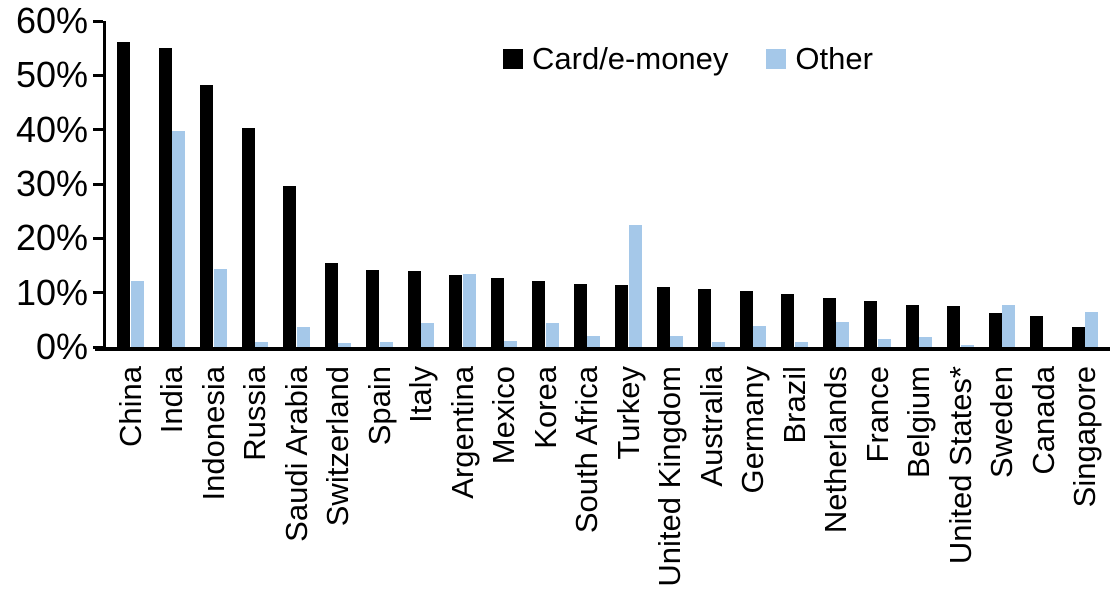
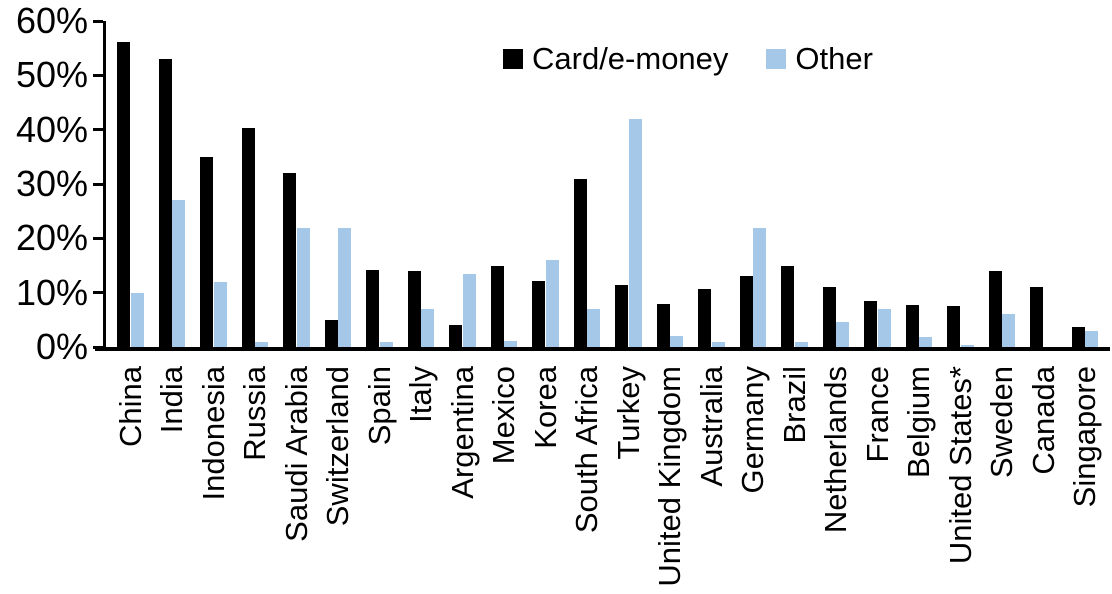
Other/China: 12% -> 10%
Card/e-money/India: 55% -> 53%
Other/India: 40% -> 27%
Card/e-money/Indonesia: 48% -> 35%
Other/Indonesia: 14% -> 12%
Card/e-money/Saudi Arabia: 30% -> 32%
Other/Saudi Arabia: 4% -> 22%
Card/e-money/Switzerland: 16% -> 5%
Other/Switzerland: 1% -> 22%
Other/Italy: 4% -> 7%
Card/e-money/Argentina: 13% -> 4%
Card/e-money/Mexico: 13% -> 15%
Other/Korea: 4% -> 16%
Card/e-money/South Africa: 12% -> 31%
Other/South Africa: 2% -> 7%
Other/Turkey: 22% -> 42%
Card/e-money/United Kingdom: 11% -> 8%
Card/e-money/Germany: 10% -> 13%
Other/Germany: 4% -> 22%
Card/e-money/Brazil: 10% -> 15%
Card/e-money/Netherlands: 9% -> 11%
Other/France: 1% -> 7%
Card/e-money/Sweden: 6% -> 14%
Other/Sweden: 8% -> 6%
Card/e-money/Canada: 6% -> 11%
Other/Singapore: 6% -> 3%
